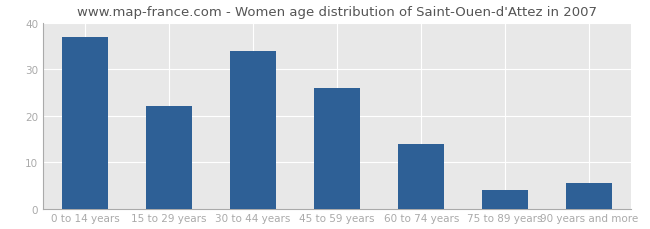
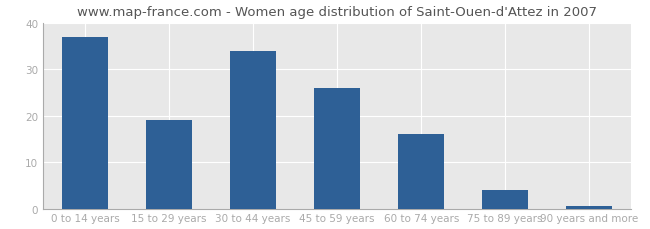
15 to 29 years: 22.0 -> 19.0
60 to 74 years: 14.0 -> 16.0
90 years and more: 5.5 -> 0.5
